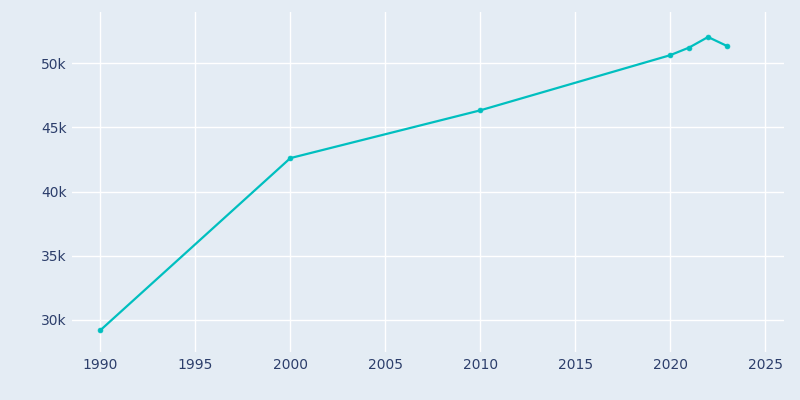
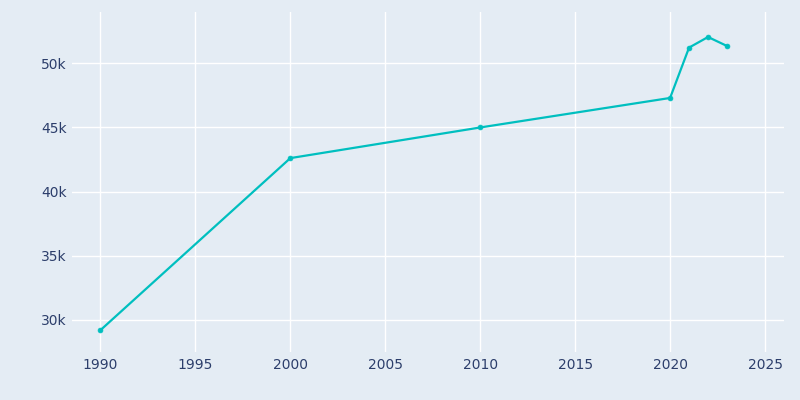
2010: 46.3k -> 45.0k
2020: 50.6k -> 47.3k
